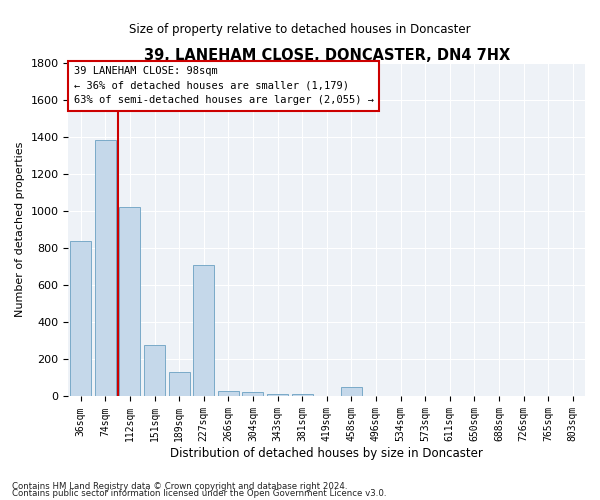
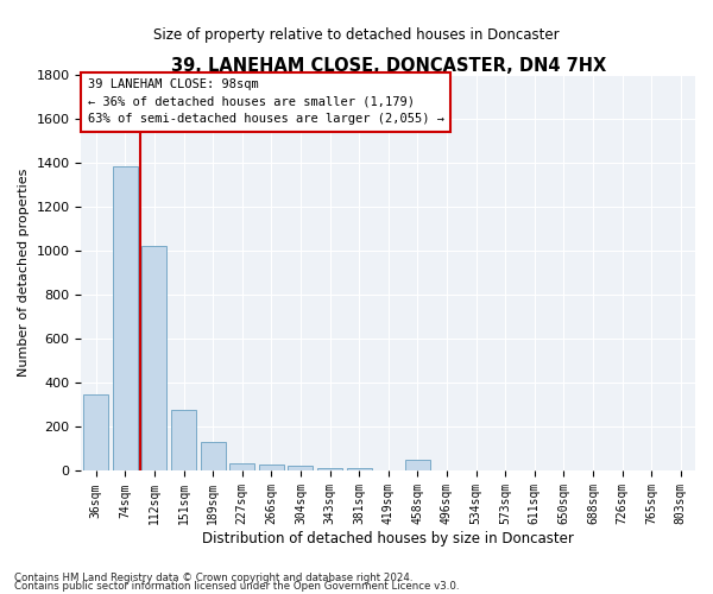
36sqm: 840 -> 350
227sqm: 710 -> 40
